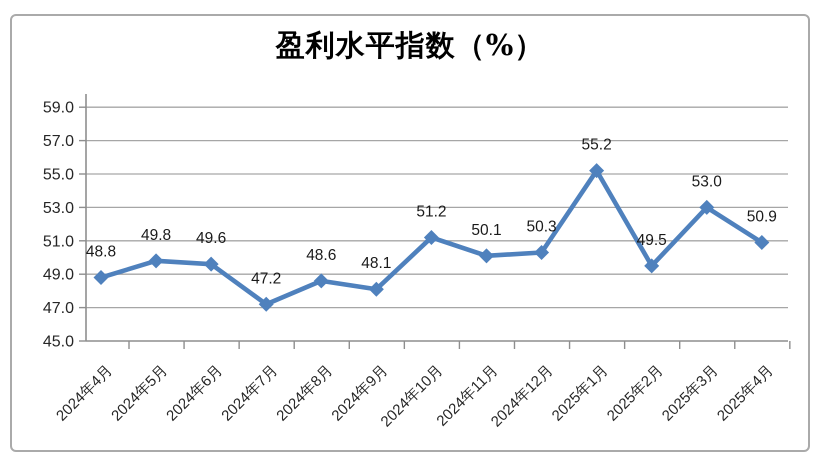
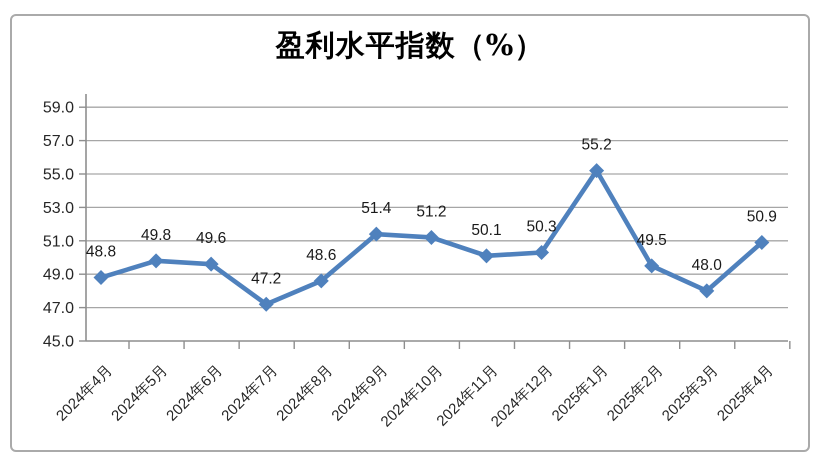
2024年9月: 48.1 -> 51.4
2025年3月: 53.0 -> 48.0
